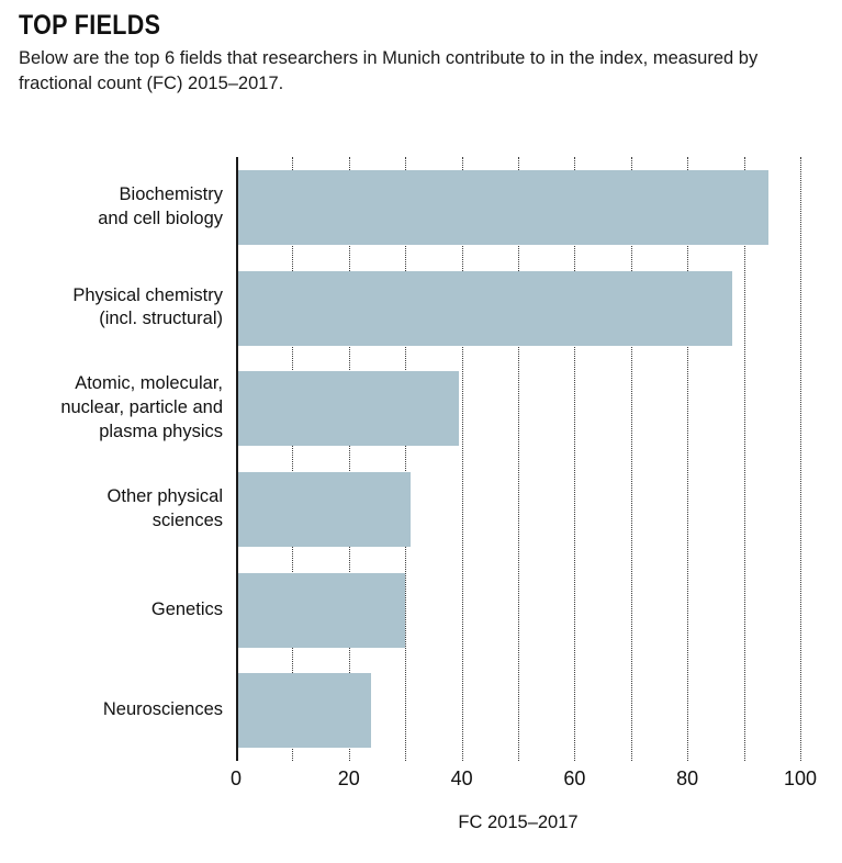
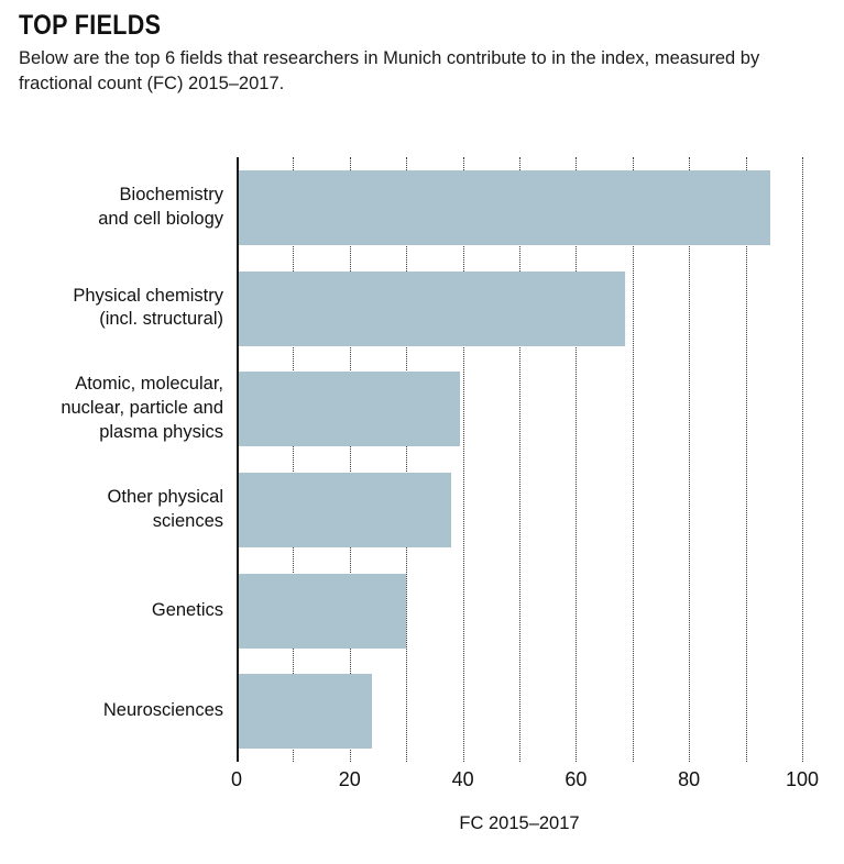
Physical chemistry (incl. structural): 88 -> 69
Other physical sciences: 31 -> 38
